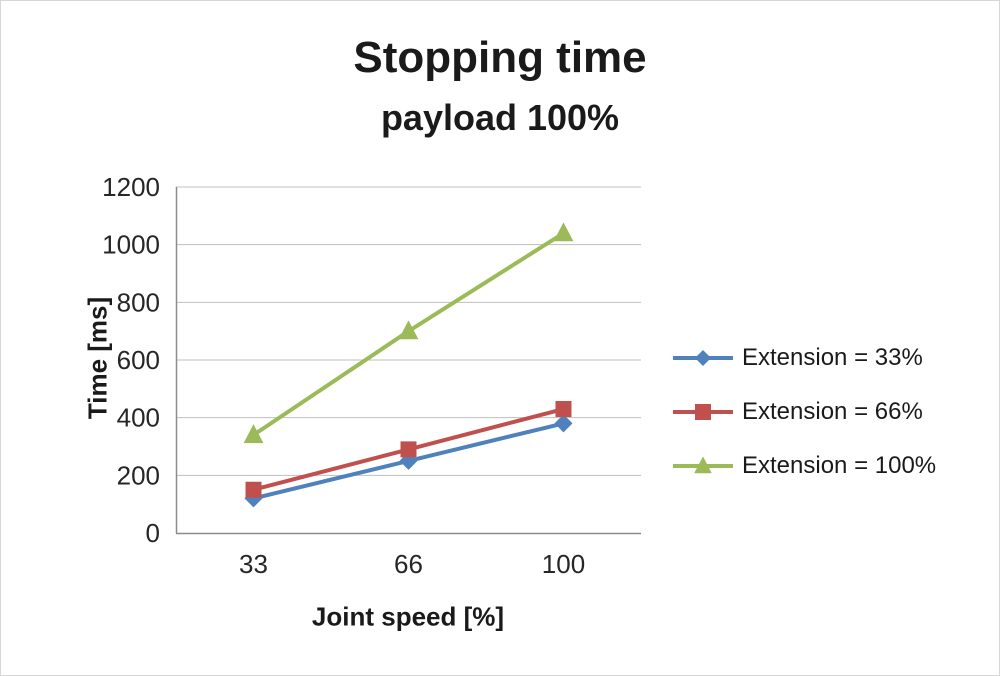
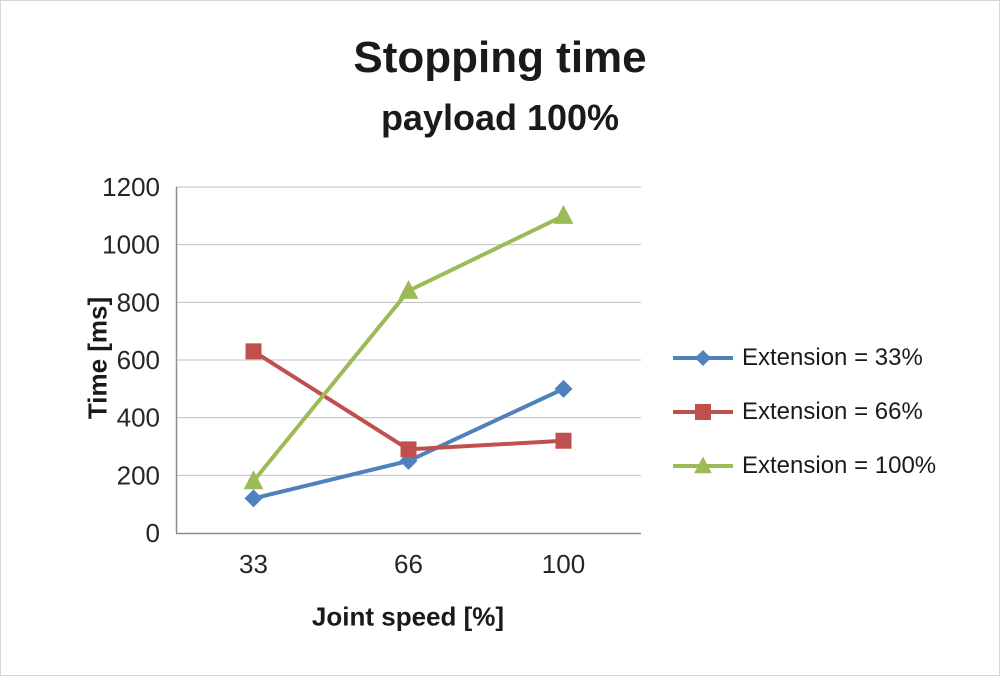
Extension = 66%/33: 150 -> 630
Extension = 100%/33: 340 -> 180
Extension = 100%/66: 700 -> 840
Extension = 33%/100: 380 -> 500
Extension = 66%/100: 430 -> 320
Extension = 100%/100: 1040 -> 1100
